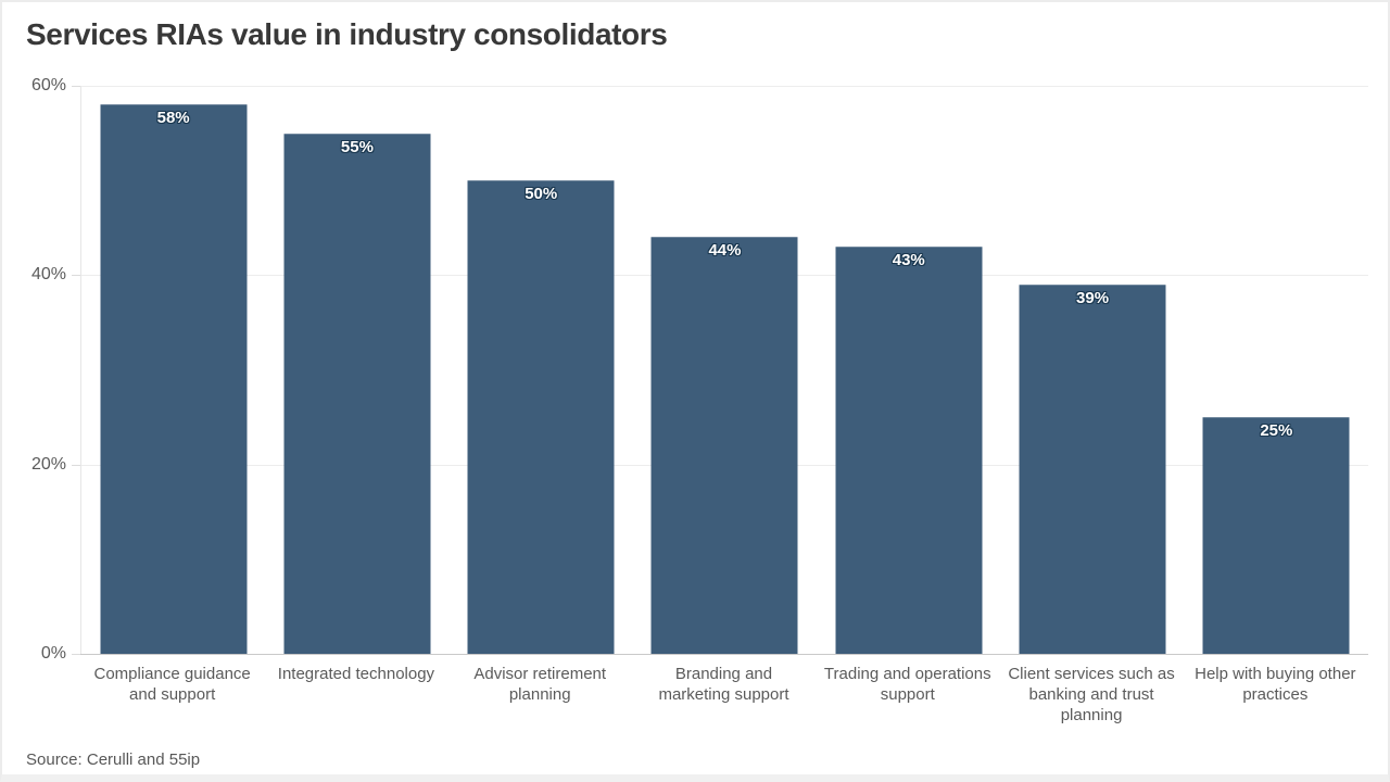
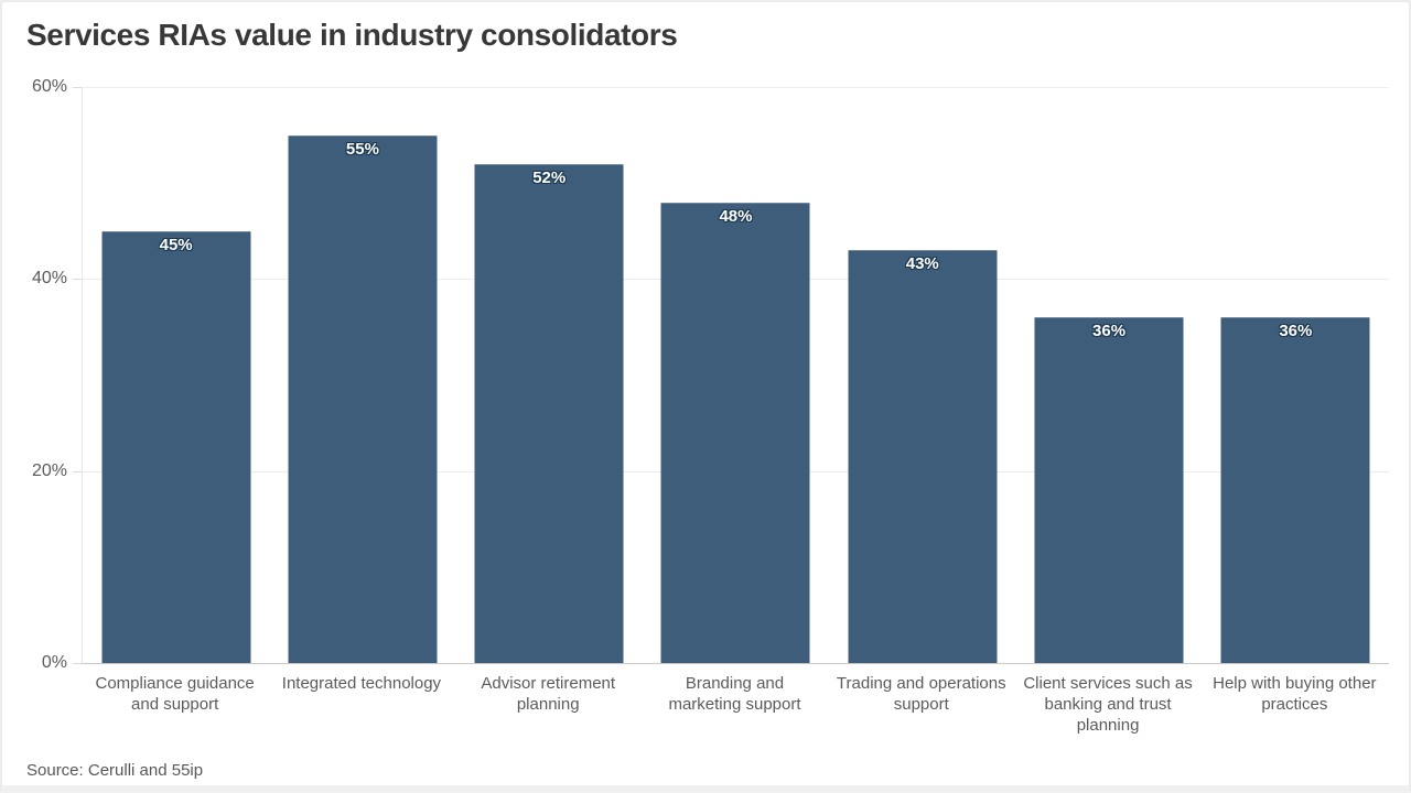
Compliance guidance and support: 58% -> 45%
Advisor retirement planning: 50% -> 52%
Branding and marketing support: 44% -> 48%
Client services such as banking and trust planning: 39% -> 36%
Help with buying other practices: 25% -> 36%
